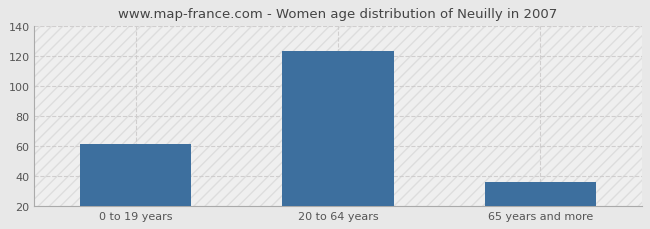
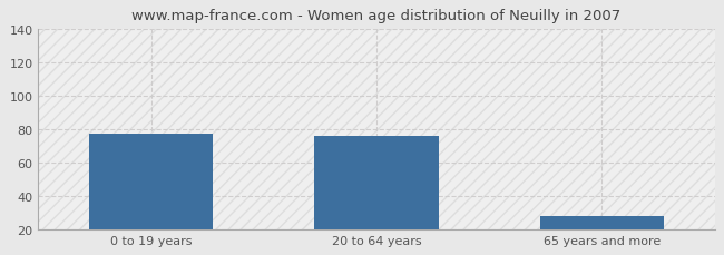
0 to 19 years: 61 -> 77
20 to 64 years: 123 -> 76
65 years and more: 36 -> 28
